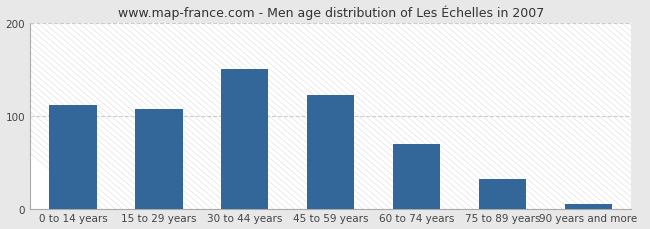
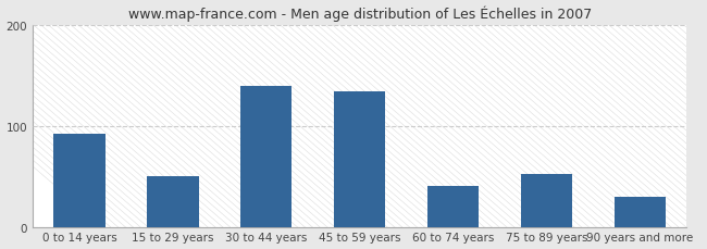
0 to 14 years: 112 -> 92
15 to 29 years: 107 -> 50
30 to 44 years: 150 -> 140
45 to 59 years: 122 -> 134
60 to 74 years: 70 -> 40
75 to 89 years: 32 -> 52
90 years and more: 5 -> 30
